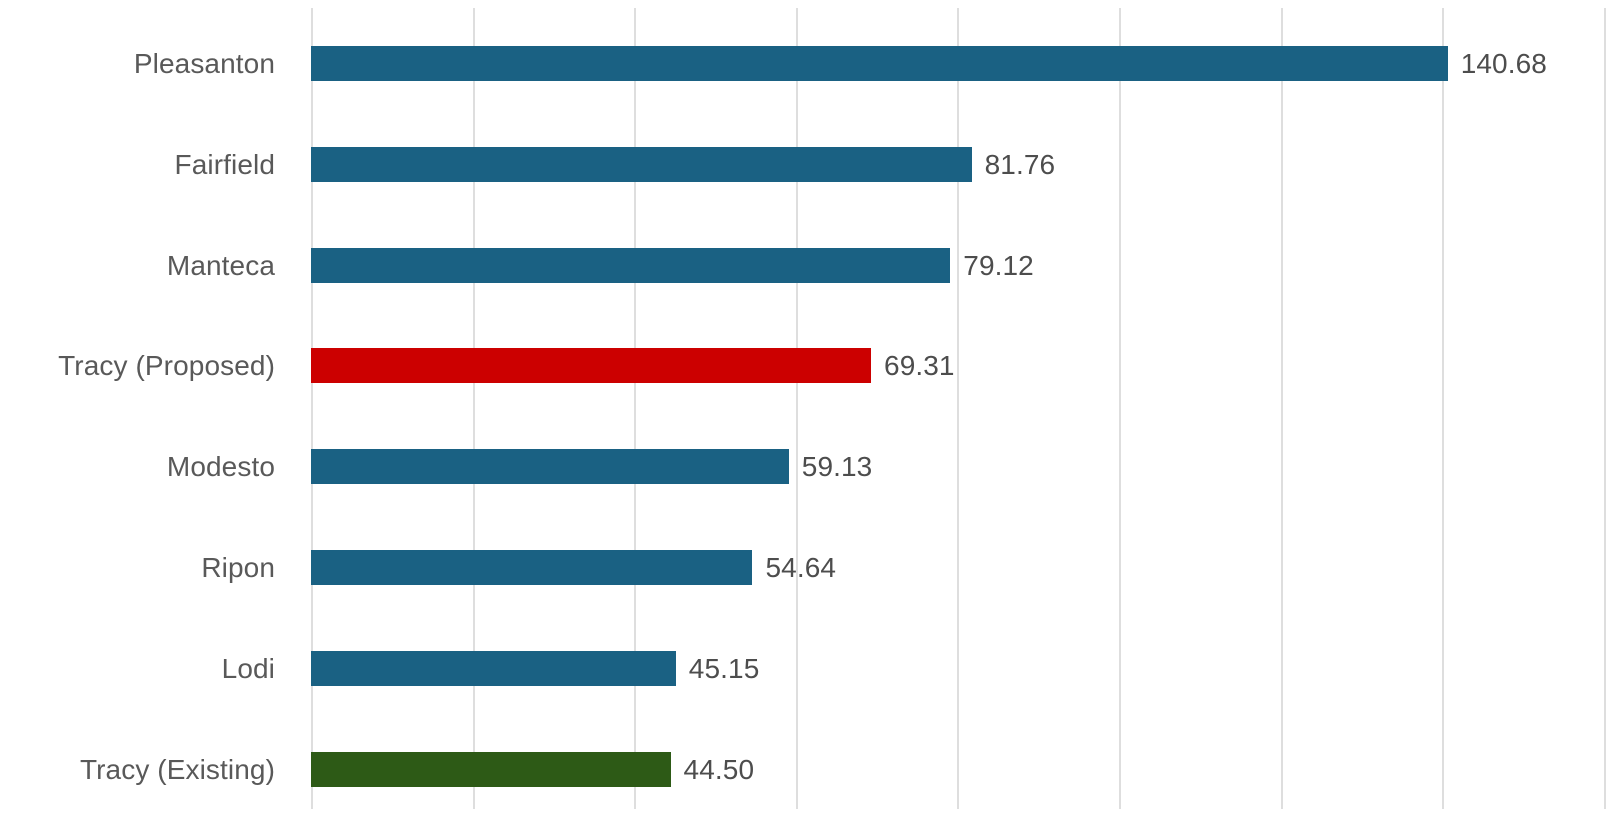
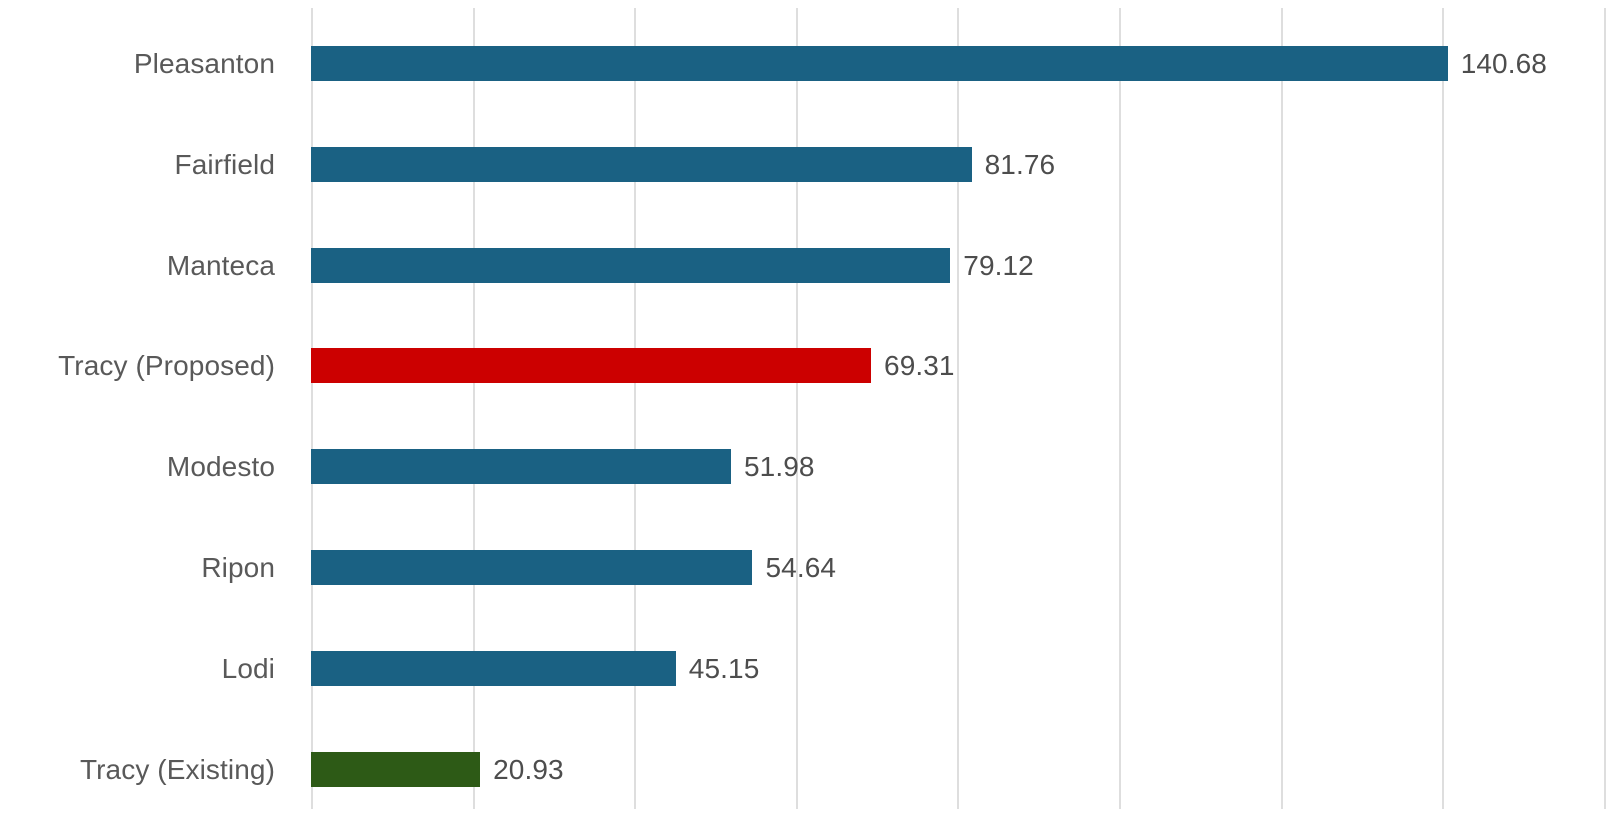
Modesto: 59.13 -> 51.98
Tracy (Existing): 44.50 -> 20.93
